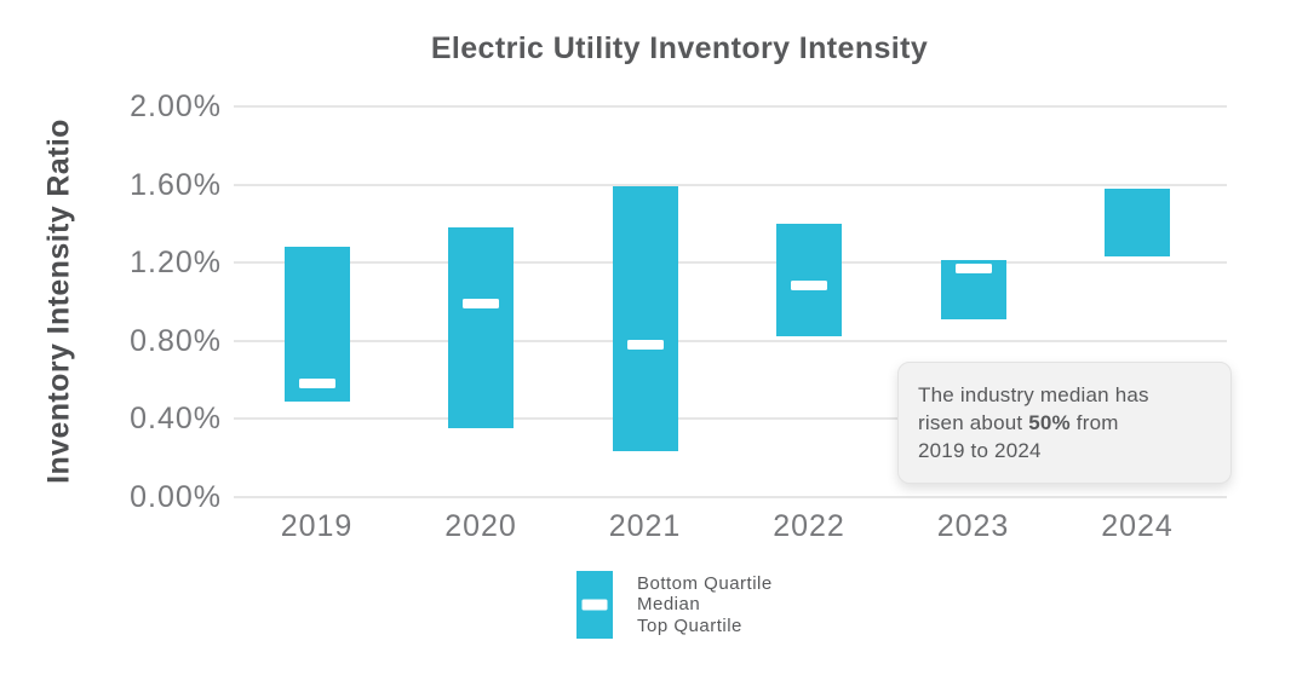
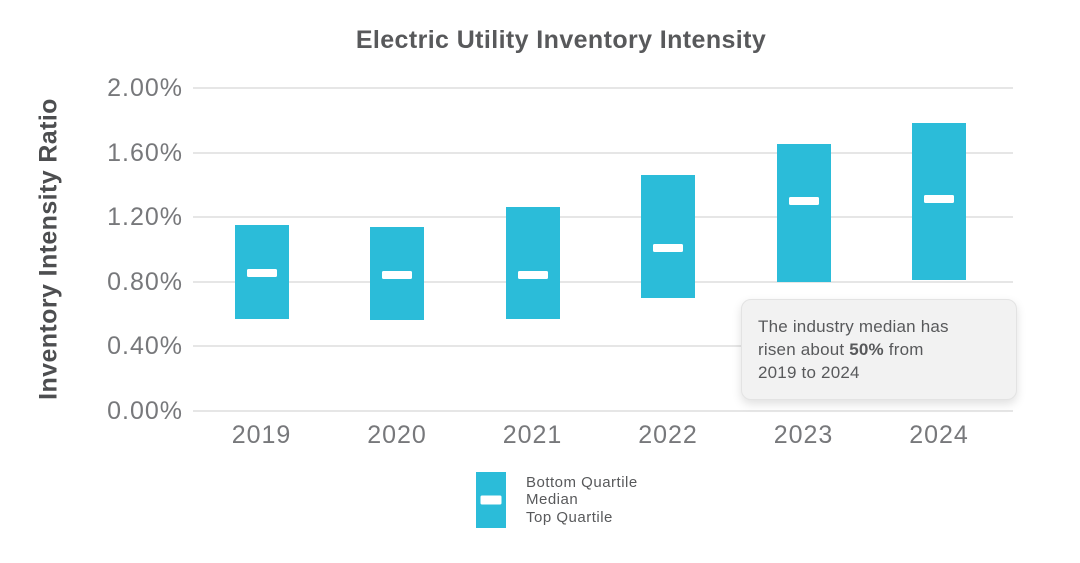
Bottom Quartile/2019: 0.49% -> 0.57%
Median/2019: 0.58% -> 0.85%
Top Quartile/2019: 1.28% -> 1.15%
Bottom Quartile/2020: 0.35% -> 0.56%
Median/2020: 0.99% -> 0.84%
Top Quartile/2020: 1.38% -> 1.14%
Bottom Quartile/2021: 0.23% -> 0.57%
Median/2021: 0.78% -> 0.84%
Top Quartile/2021: 1.59% -> 1.26%
Bottom Quartile/2022: 0.82% -> 0.70%
Median/2022: 1.08% -> 1.01%
Top Quartile/2022: 1.40% -> 1.46%
Bottom Quartile/2023: 0.91% -> 0.80%
Median/2023: 1.17% -> 1.30%
Top Quartile/2023: 1.21% -> 1.65%
Bottom Quartile/2024: 1.23% -> 0.81%
Median/2024: 1.72% -> 1.31%
Top Quartile/2024: 1.58% -> 1.78%
